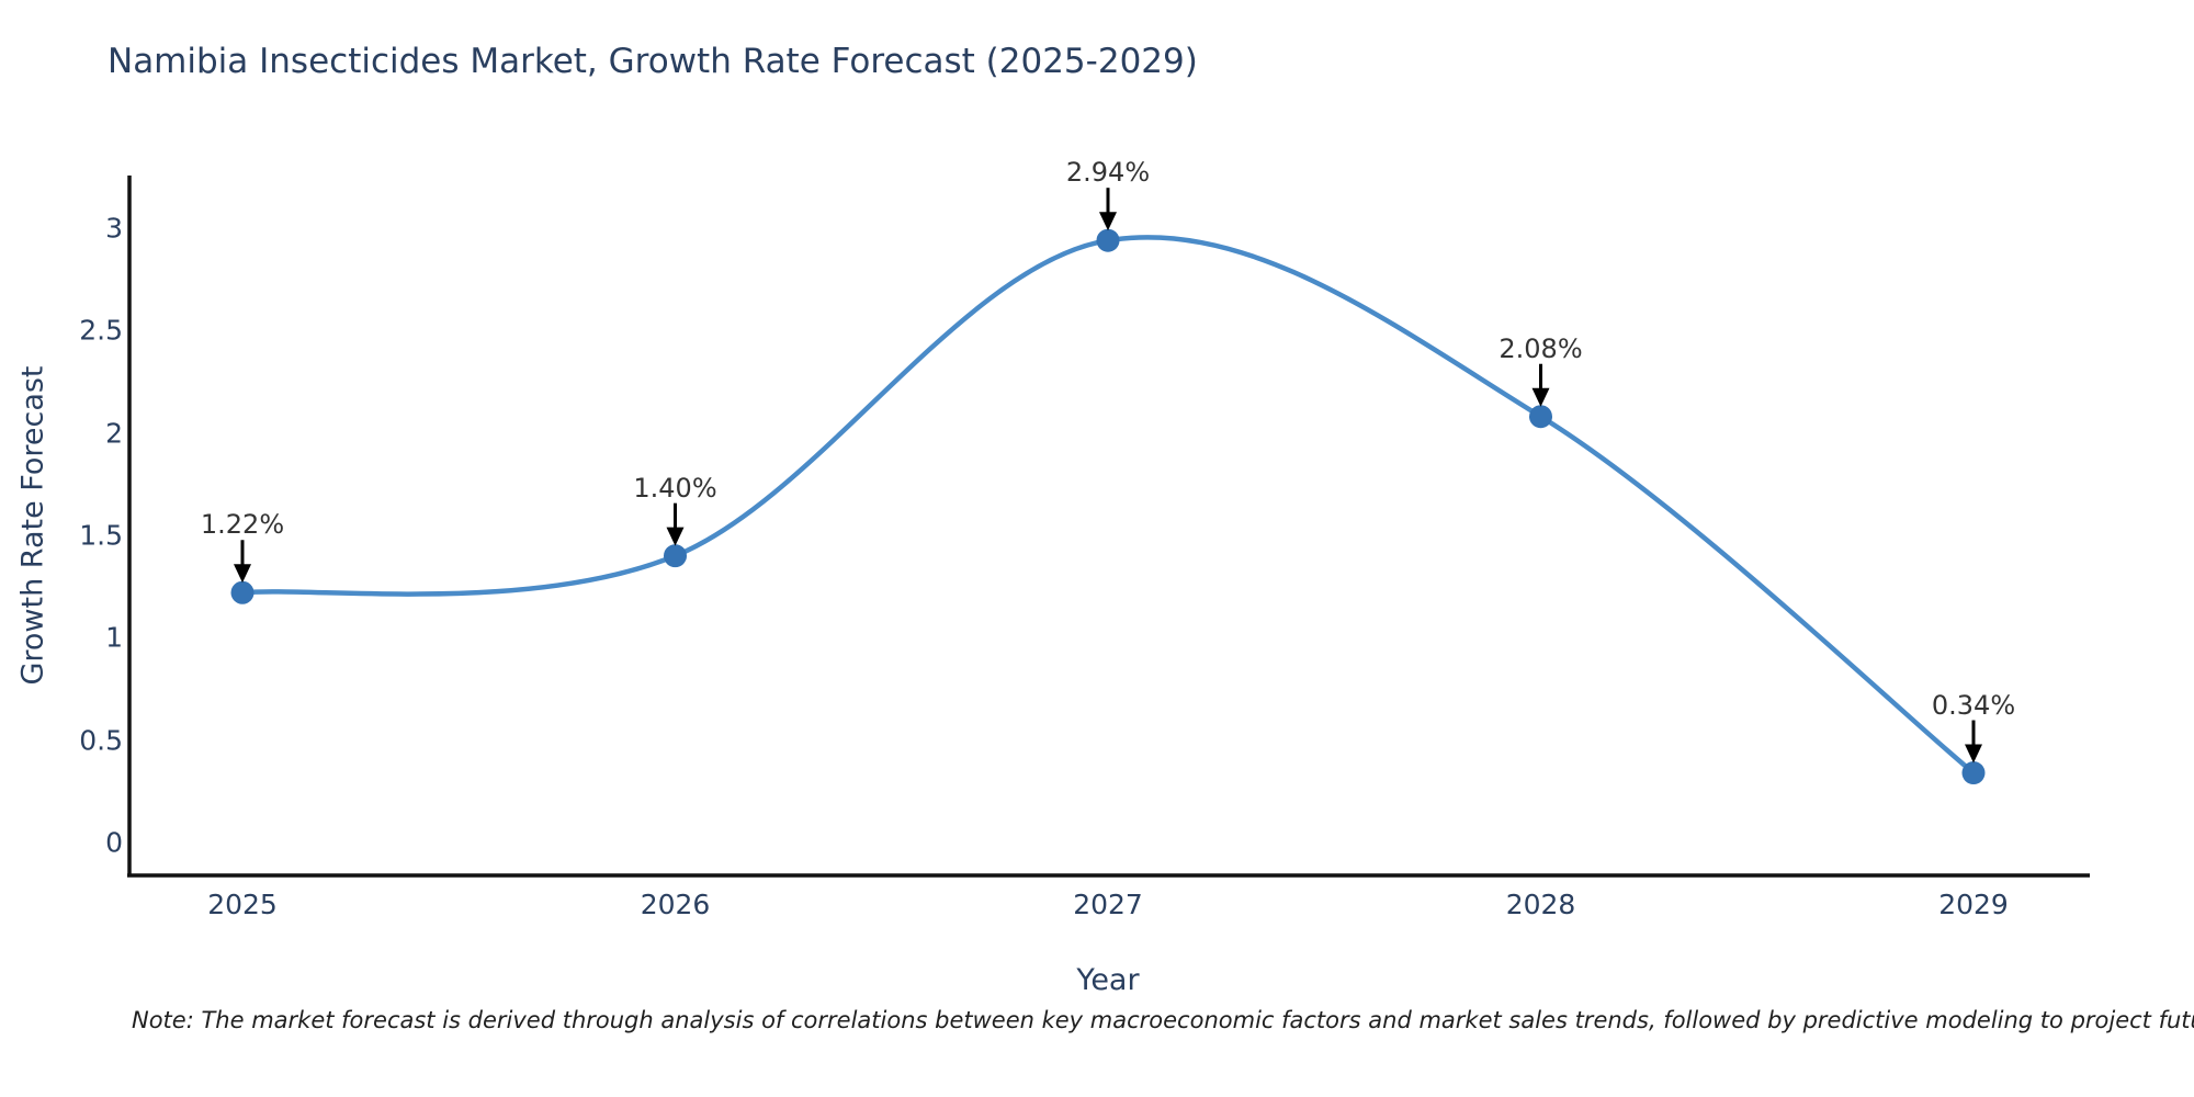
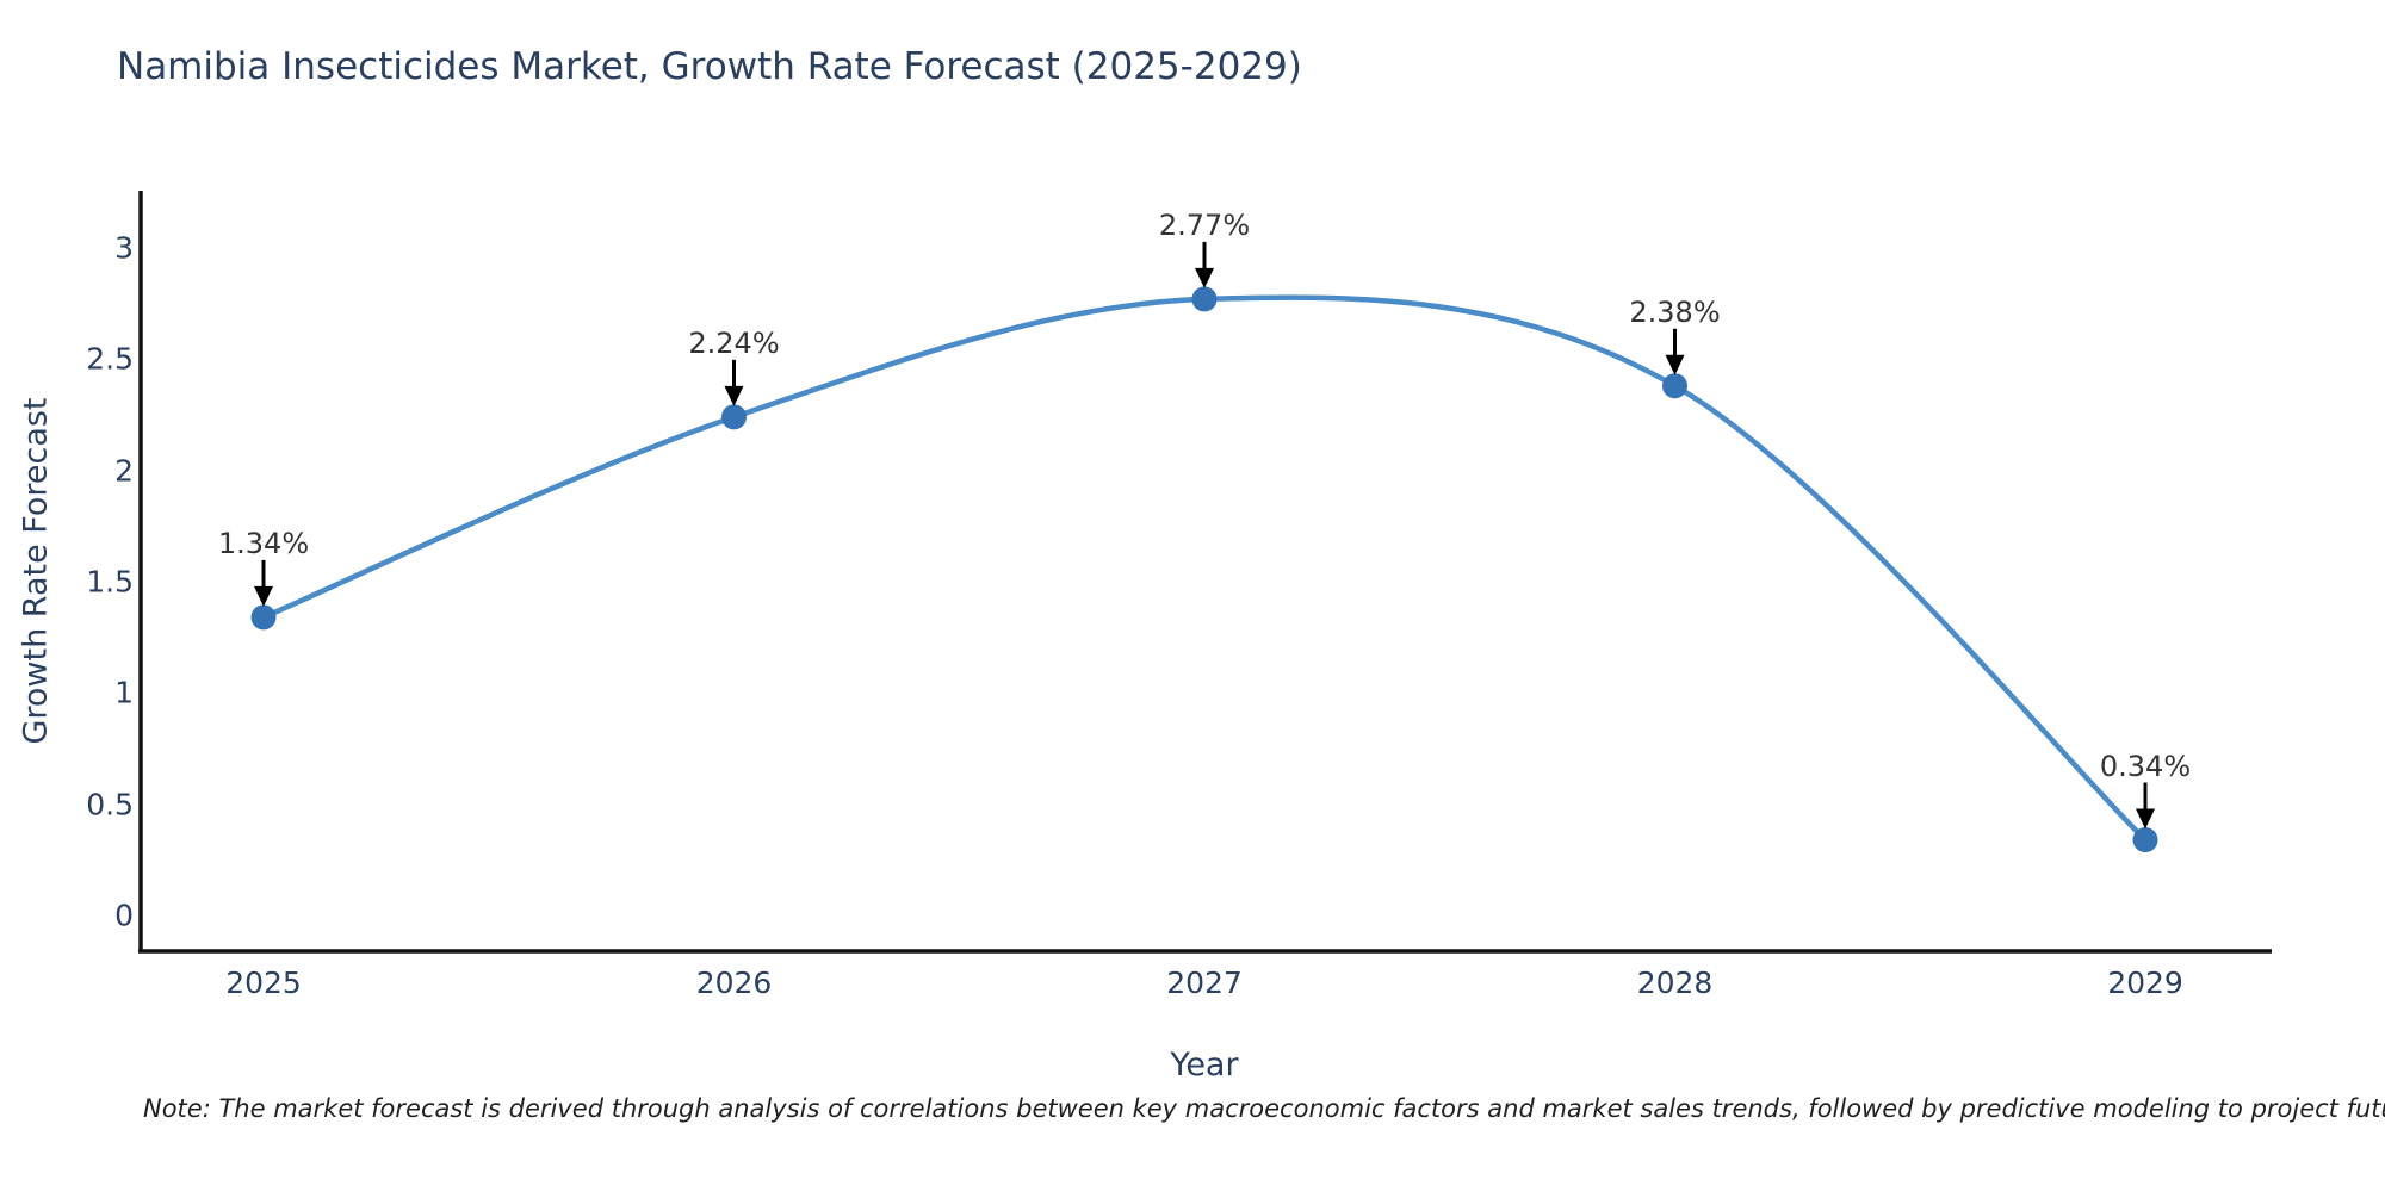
2025: 1.22% -> 1.34%
2026: 1.40% -> 2.24%
2027: 2.94% -> 2.77%
2028: 2.08% -> 2.38%
